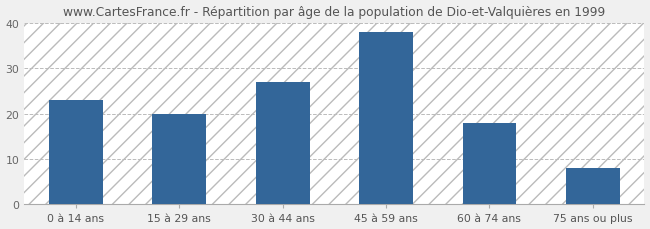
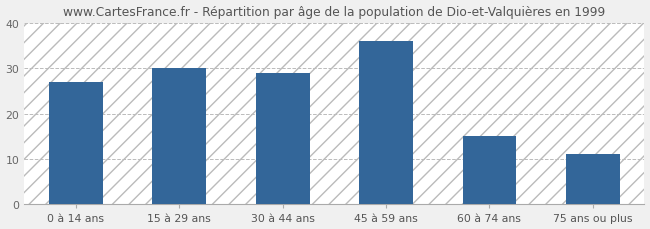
0 à 14 ans: 23 -> 27
15 à 29 ans: 20 -> 30
30 à 44 ans: 27 -> 29
45 à 59 ans: 38 -> 36
60 à 74 ans: 18 -> 15
75 ans ou plus: 8 -> 11
